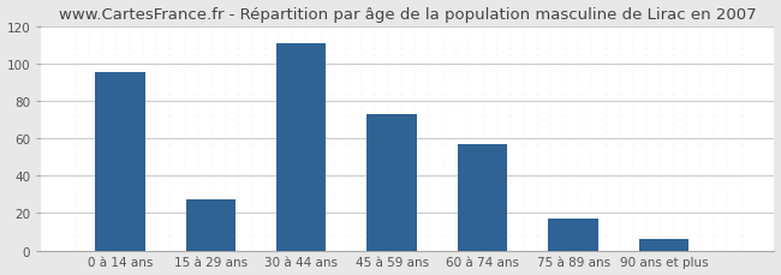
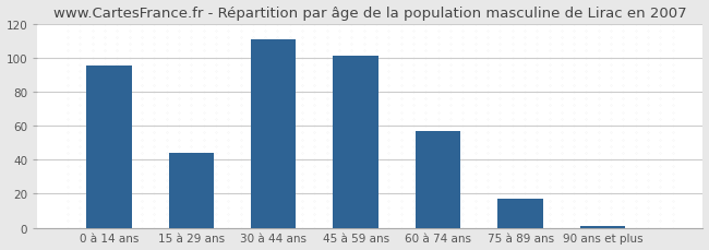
15 à 29 ans: 27 -> 44
45 à 59 ans: 73 -> 101
90 ans et plus: 6 -> 1
